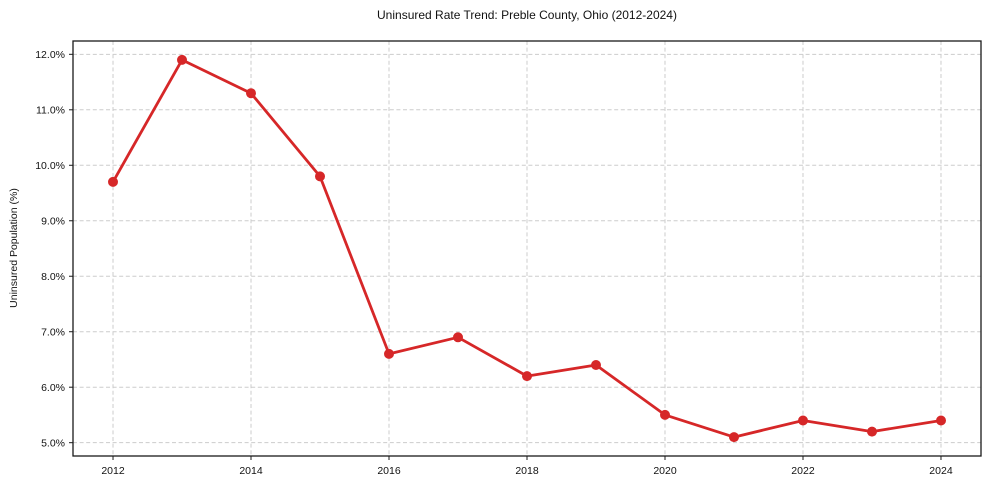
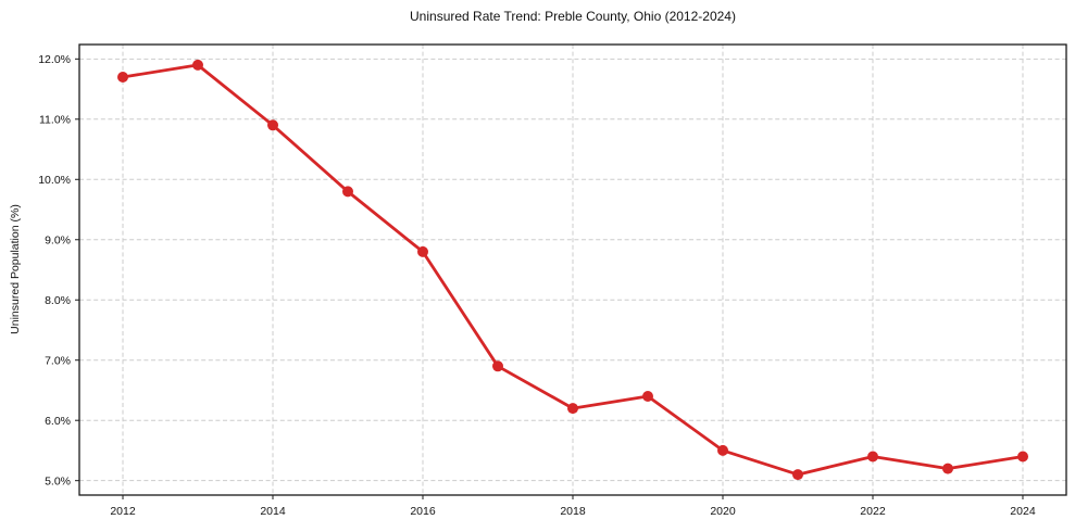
2012: 9.7% -> 11.7%
2014: 11.3% -> 10.9%
2016: 6.6% -> 8.8%
